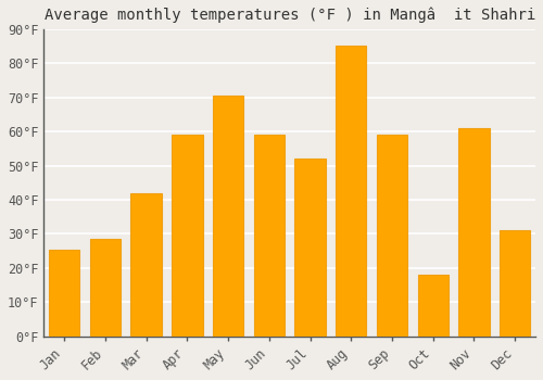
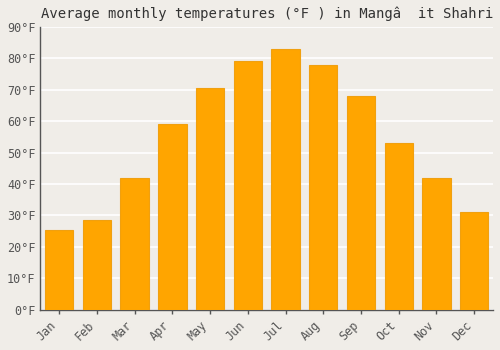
Jun: 59.0°F -> 79.0°F
Jul: 52.0°F -> 83.0°F
Aug: 85.0°F -> 78.0°F
Sep: 59.0°F -> 68.0°F
Oct: 18.0°F -> 53.0°F
Nov: 61.0°F -> 42.0°F
